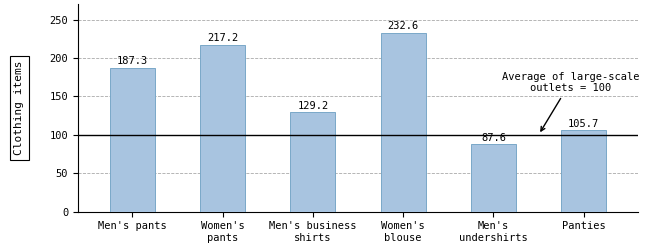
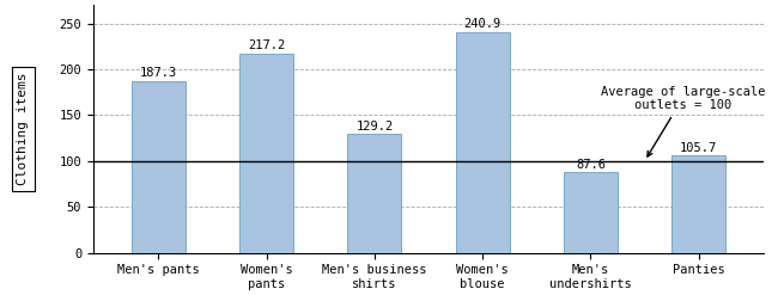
Women's blouse: 232.6 -> 240.9
